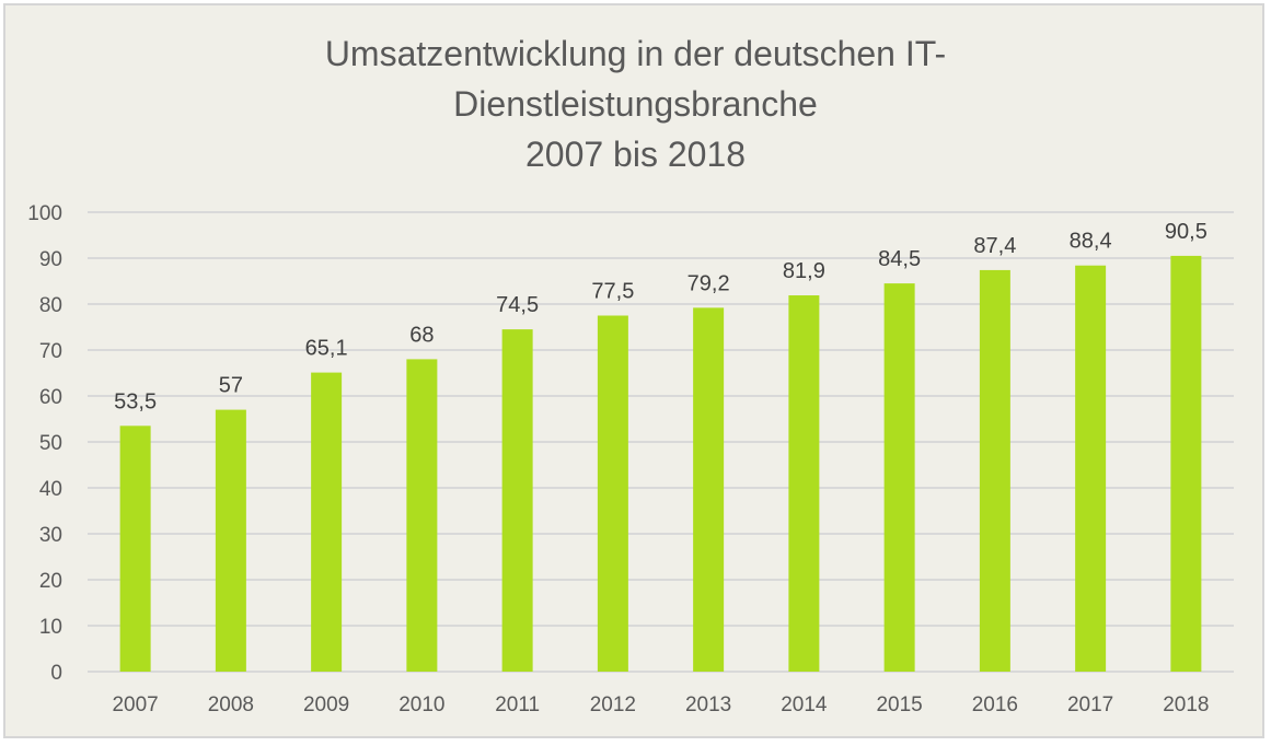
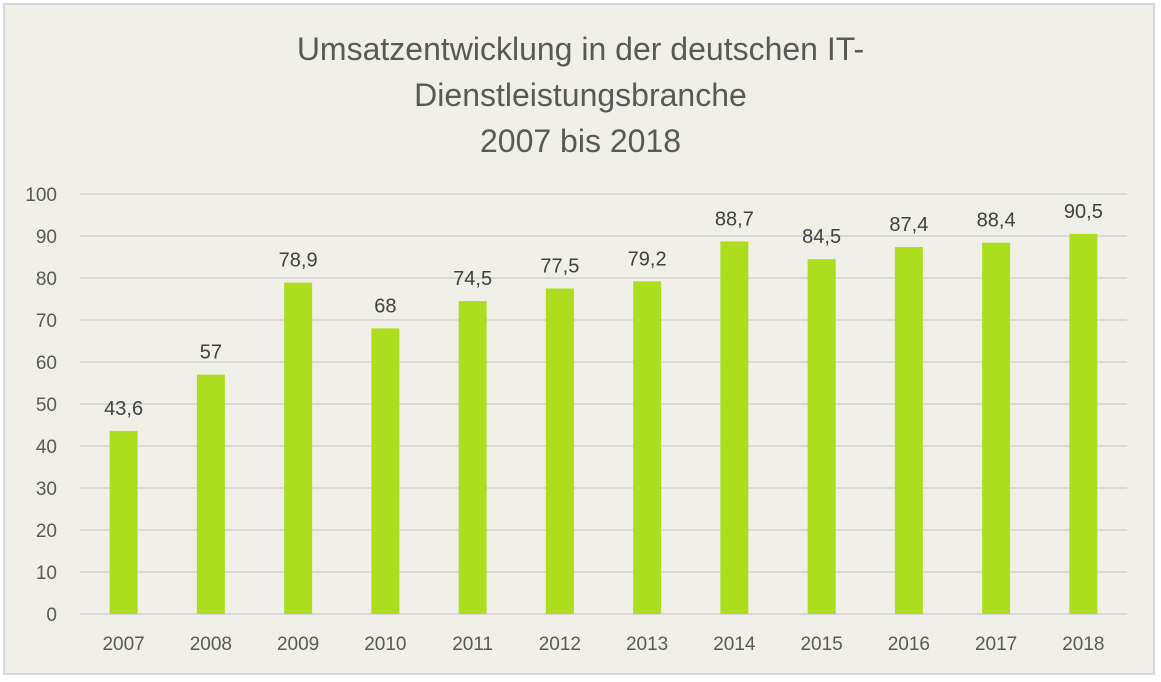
2007: 53,5 -> 43,6
2009: 65,1 -> 78,9
2014: 81,9 -> 88,7
